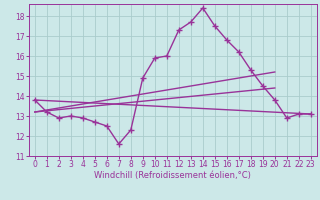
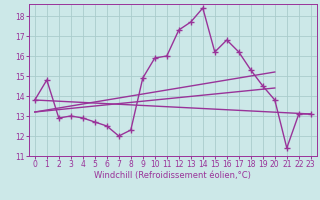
1: 13.2 -> 14.8
7: 11.6 -> 12.0
15: 17.5 -> 16.2
21: 12.9 -> 11.4
